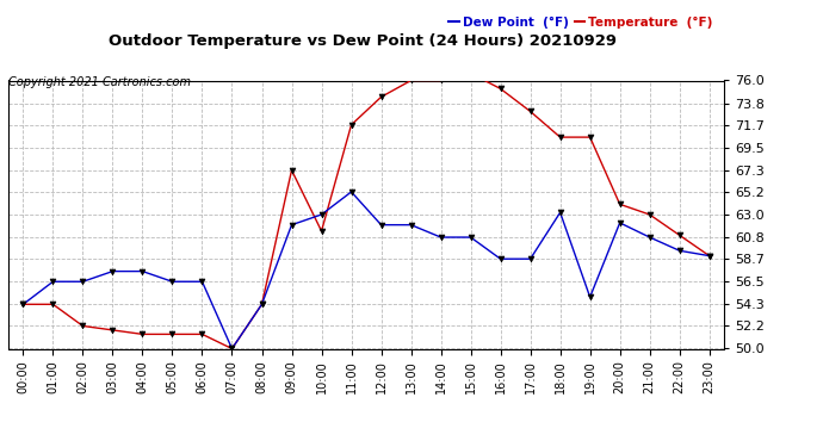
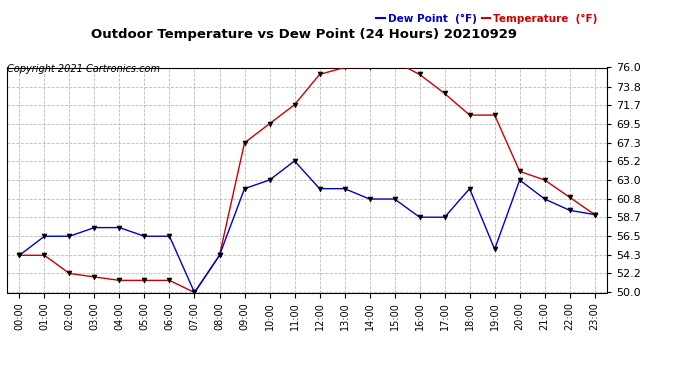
Temperature (°F)/10:00: 61.4 -> 69.5
Temperature (°F)/12:00: 74.4 -> 75.2
Dew Point (°F)/18:00: 63.2 -> 62.0
Dew Point (°F)/20:00: 62.2 -> 63.0
